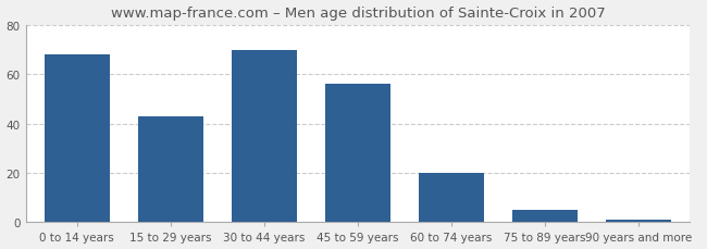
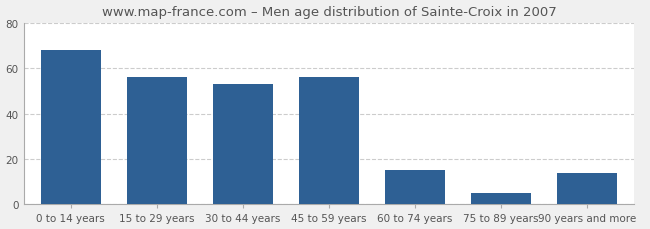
15 to 29 years: 43 -> 56
30 to 44 years: 70 -> 53
60 to 74 years: 20 -> 15
90 years and more: 1 -> 14
